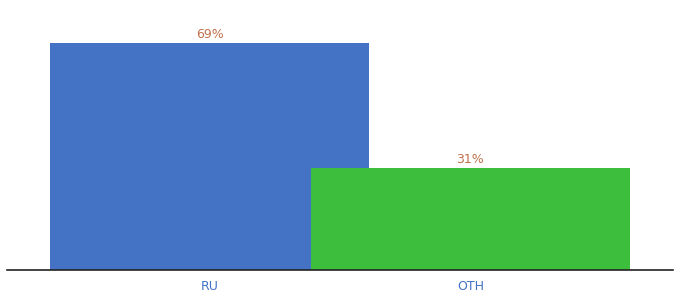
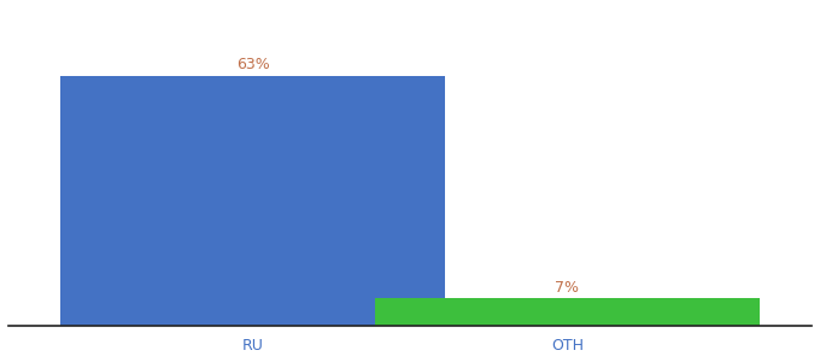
RU: 69% -> 63%
OTH: 31% -> 7%
